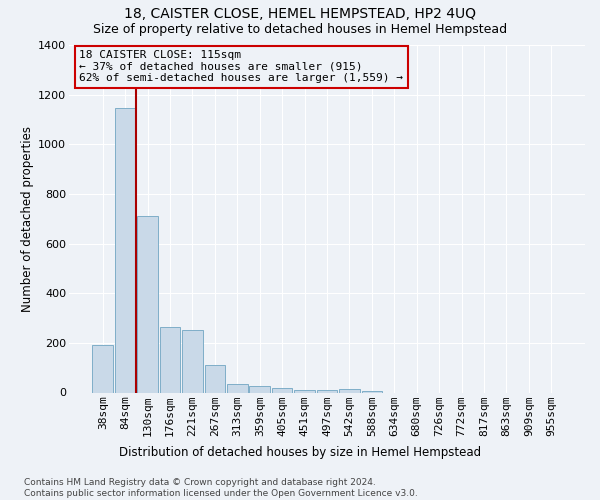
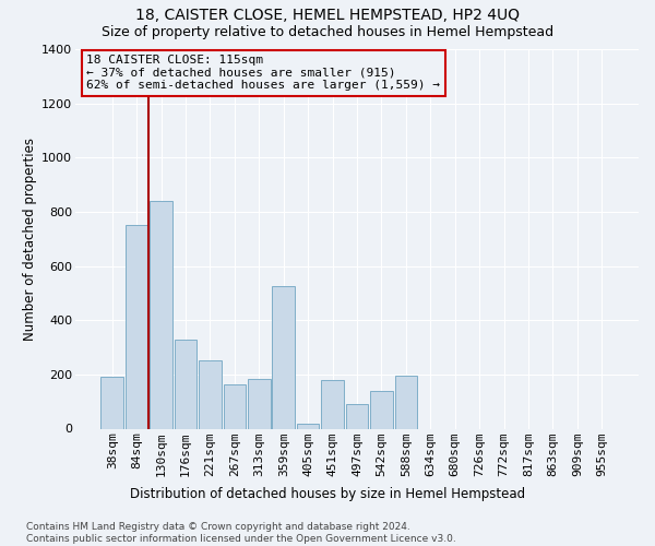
84sqm: 1145 -> 750
130sqm: 710 -> 840
176sqm: 265 -> 330
267sqm: 110 -> 165
313sqm: 35 -> 185
359sqm: 28 -> 525
451sqm: 12 -> 180
497sqm: 12 -> 90
542sqm: 15 -> 140
588sqm: 8 -> 195
